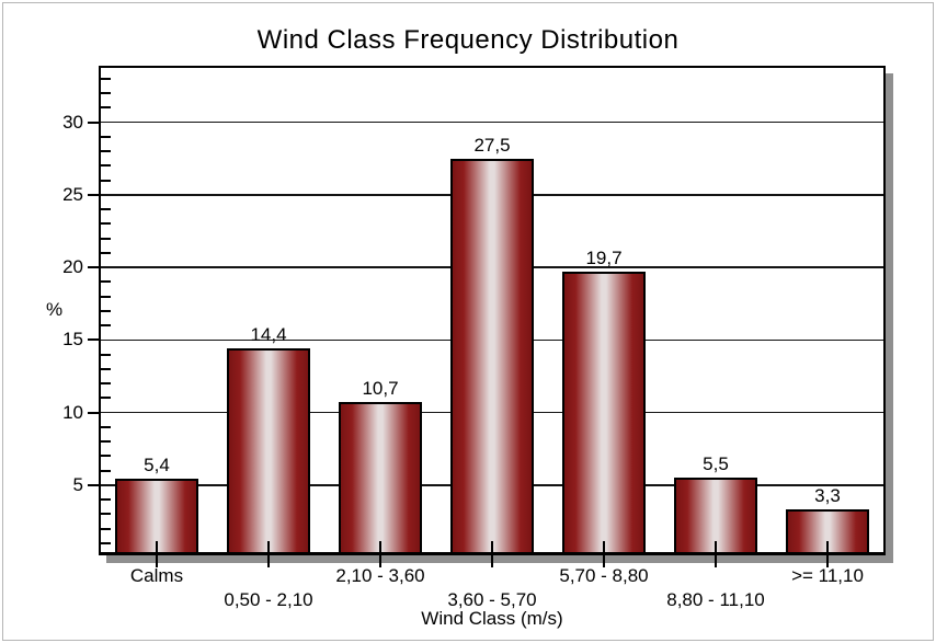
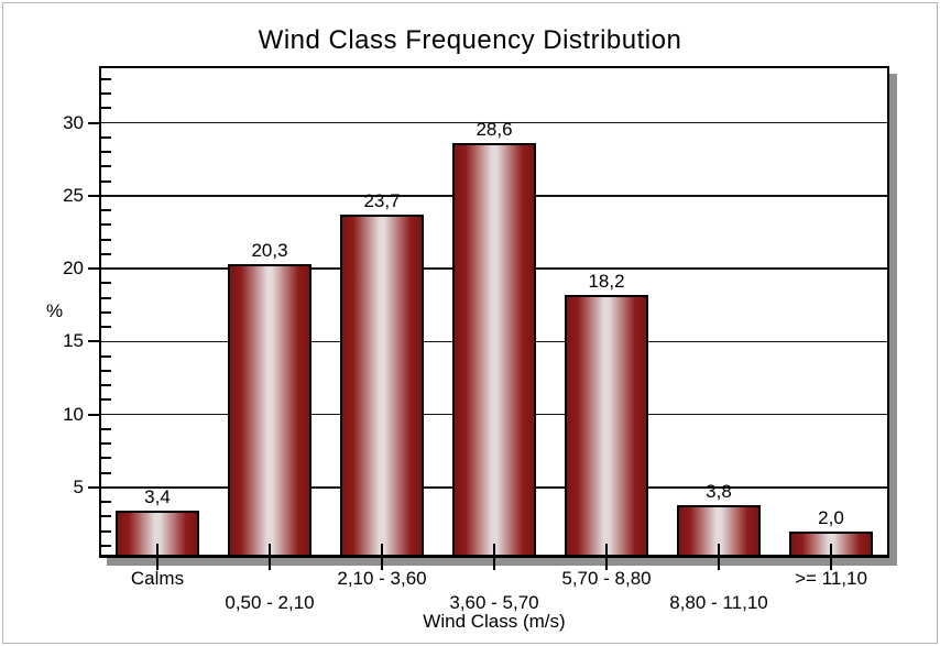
Calms: 5,4 -> 3,4
0,50 - 2,10: 14,4 -> 20,3
2,10 - 3,60: 10,7 -> 23,7
3,60 - 5,70: 27,5 -> 28,6
5,70 - 8,80: 19,7 -> 18,2
8,80 - 11,10: 5,5 -> 3,8
>= 11,10: 3,3 -> 2,0
